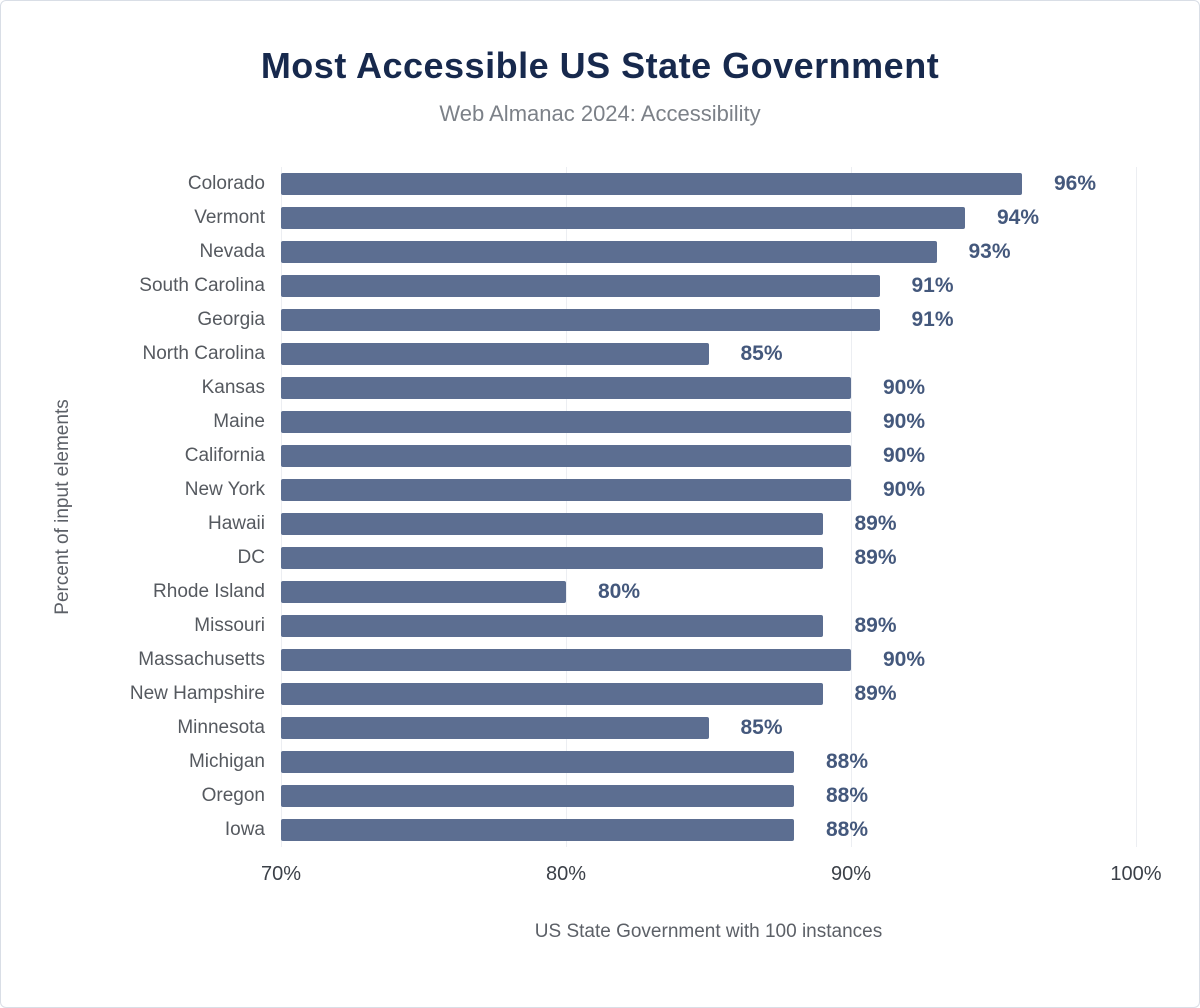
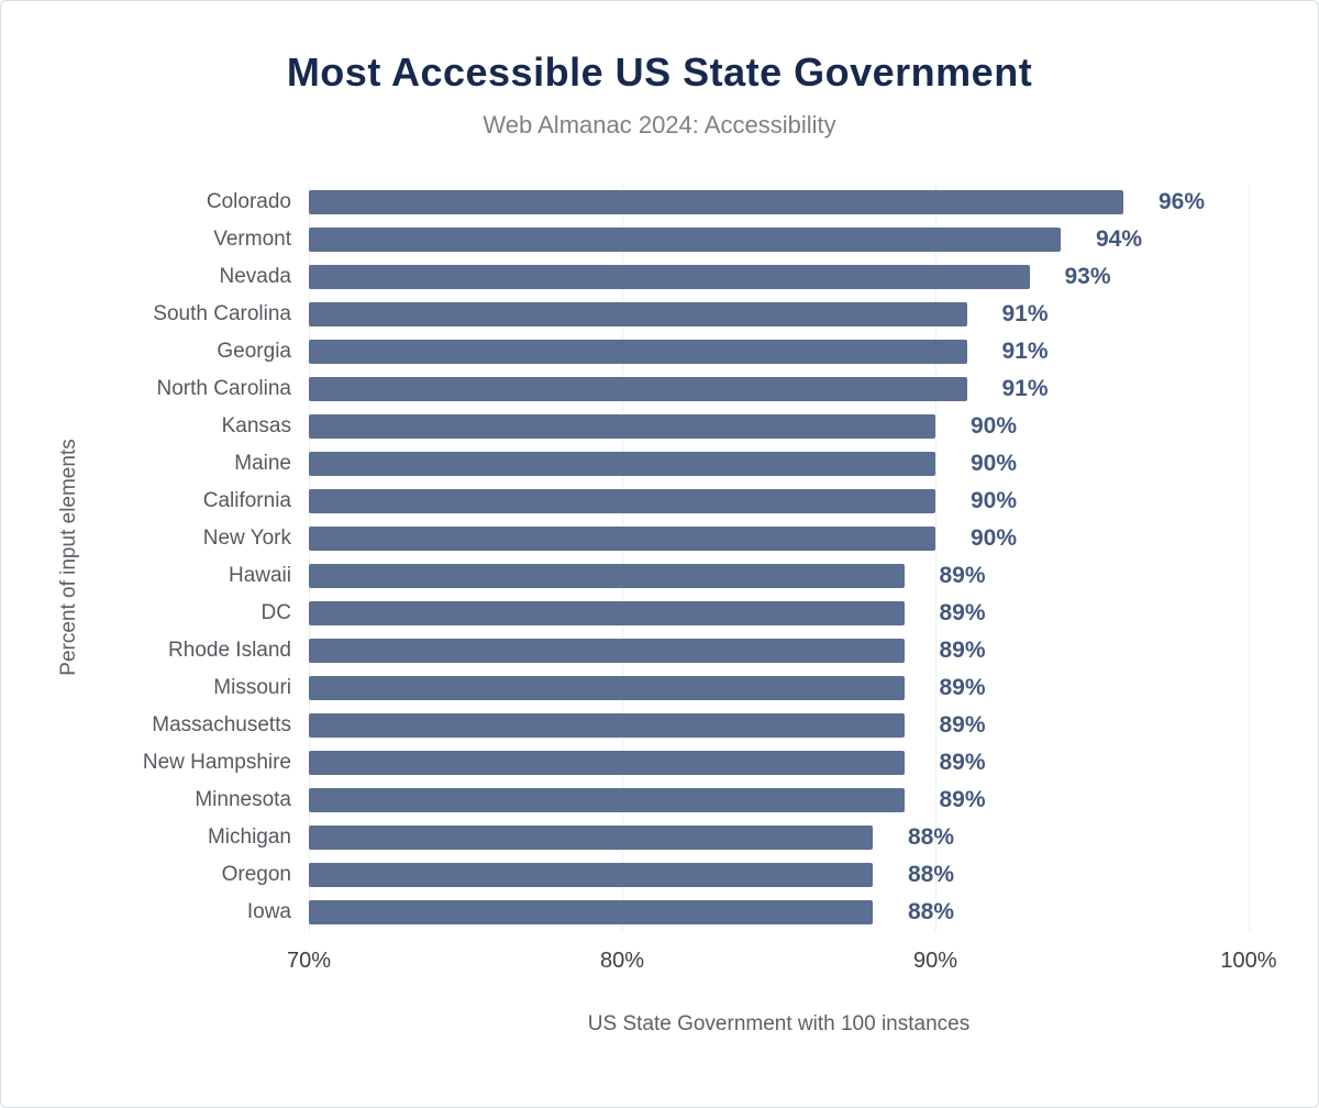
North Carolina: 85% -> 91%
Rhode Island: 80% -> 89%
Massachusetts: 90% -> 89%
Minnesota: 85% -> 89%
